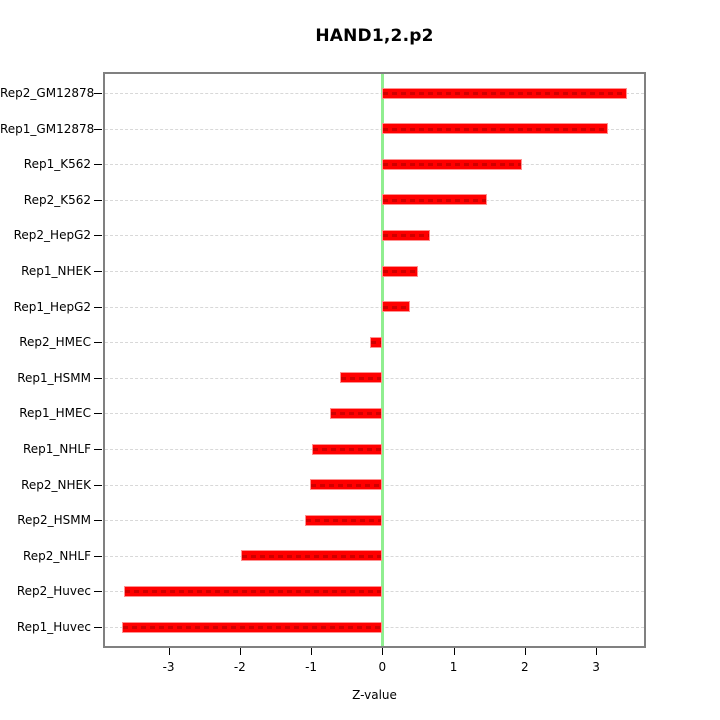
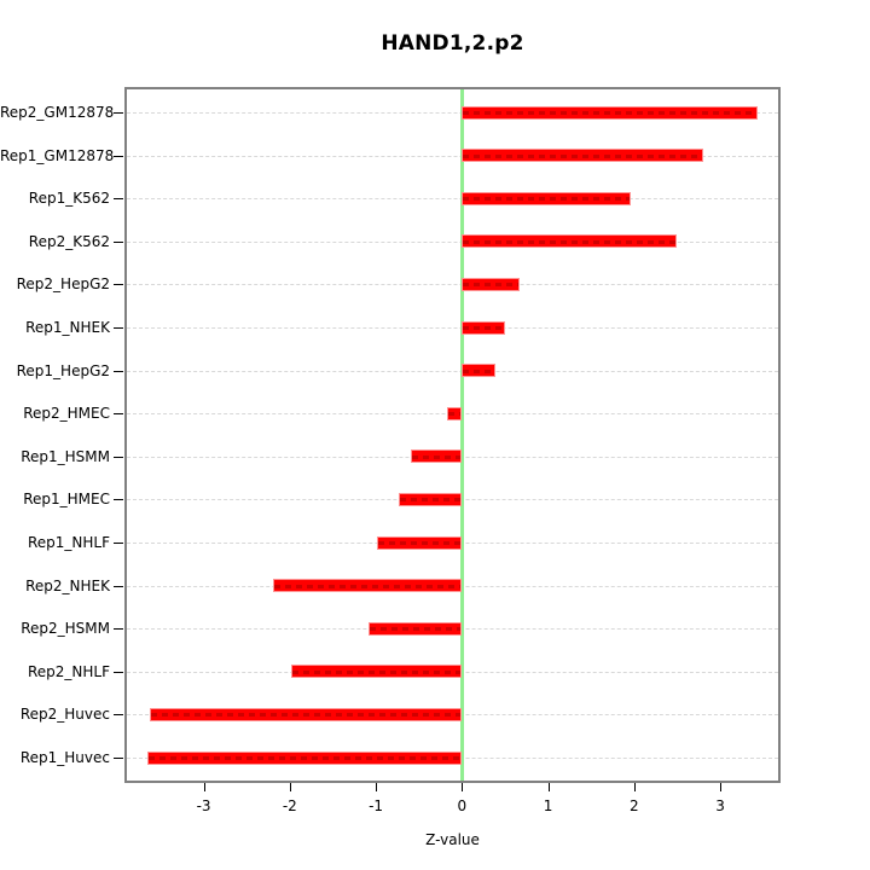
Rep1_GM12878: 3.2 -> 2.8
Rep2_K562: 1.5 -> 2.5
Rep2_NHEK: -1.0 -> -2.2
